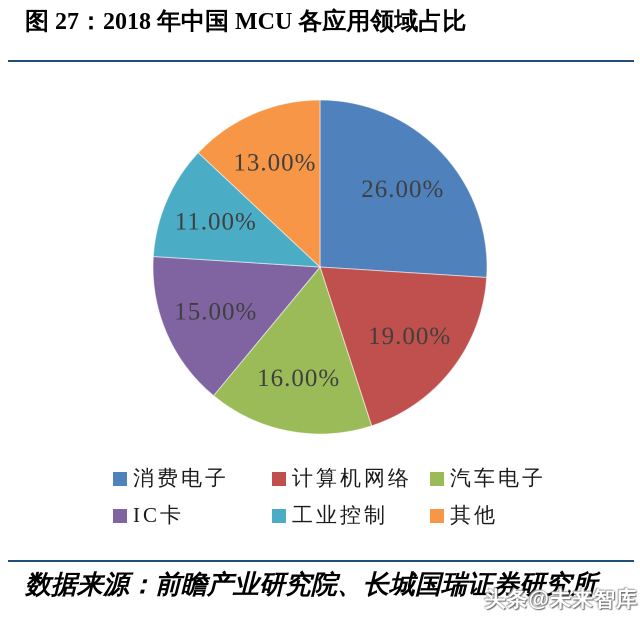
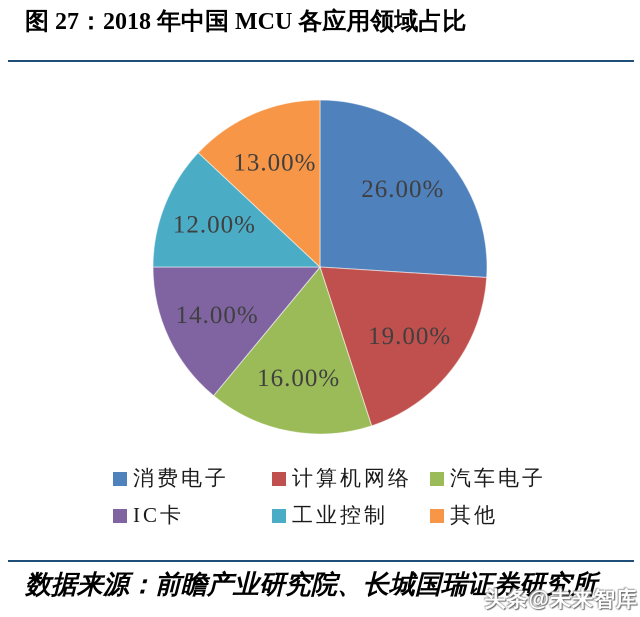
IC卡: 15.00% -> 14.00%
工业控制: 11.00% -> 12.00%
